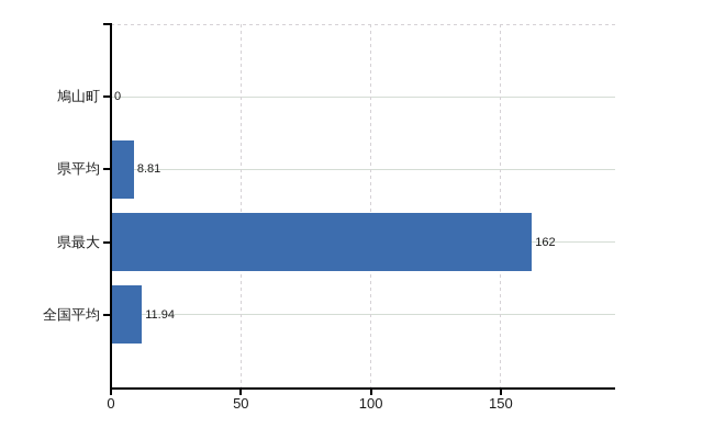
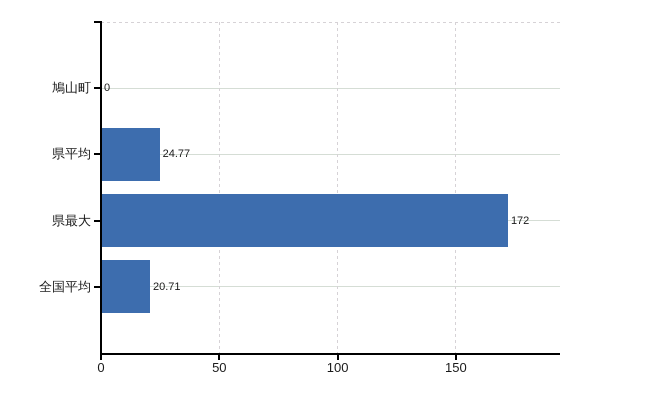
県平均: 8.81 -> 24.77
県最大: 162 -> 172
全国平均: 11.94 -> 20.71
